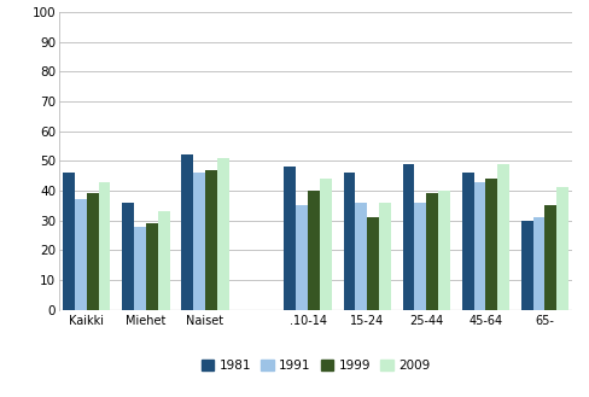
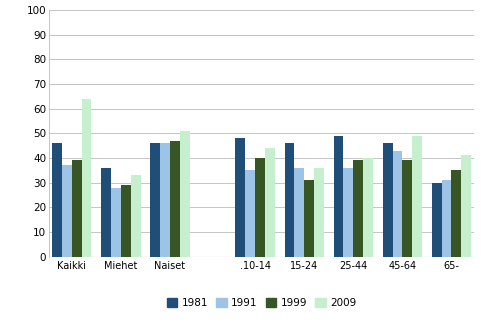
2009/Kaikki: 43 -> 64
1981/Naiset: 52 -> 46
1999/45-64: 44 -> 39
